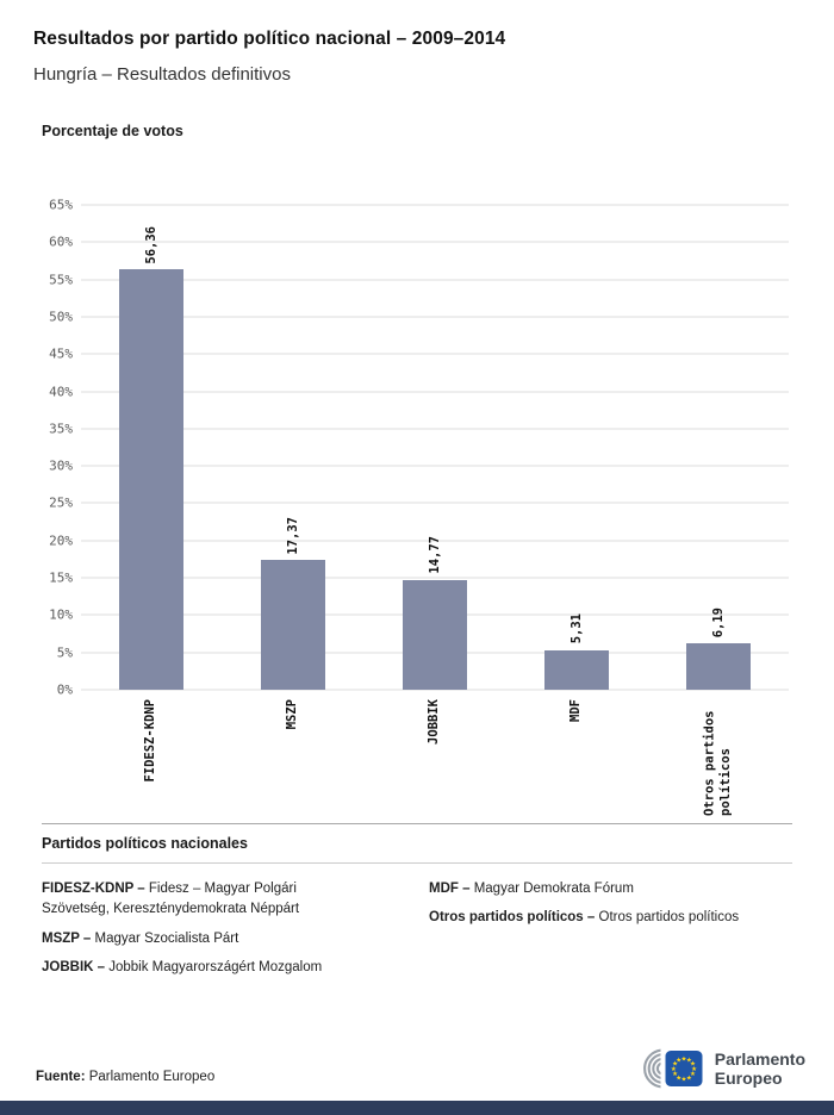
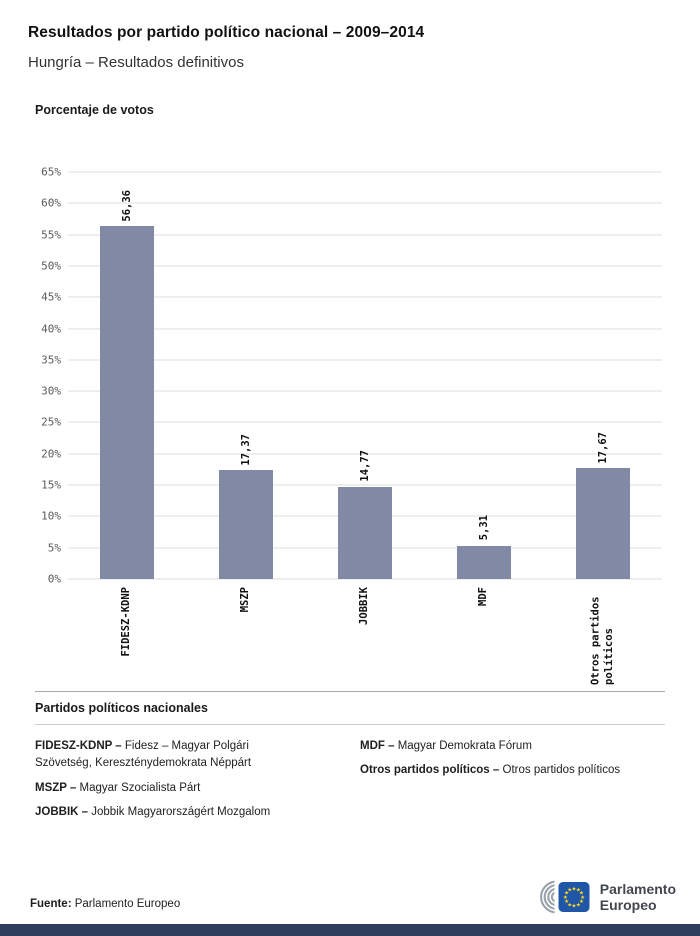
Otros partidos políticos: 6,19 -> 17,67
